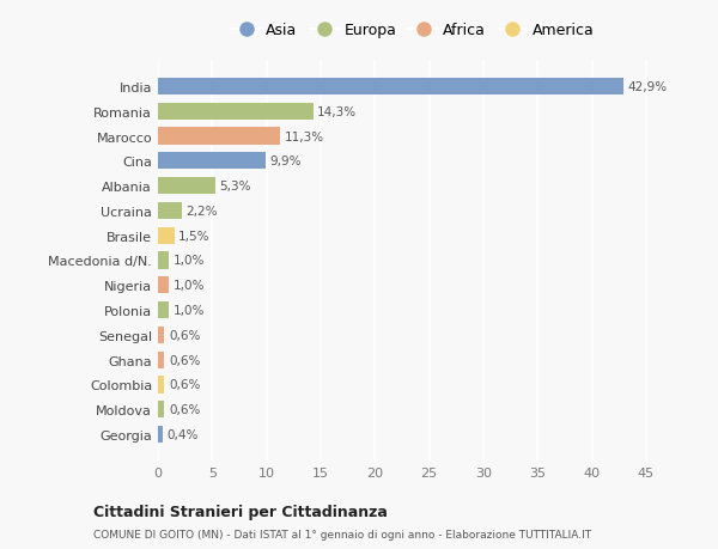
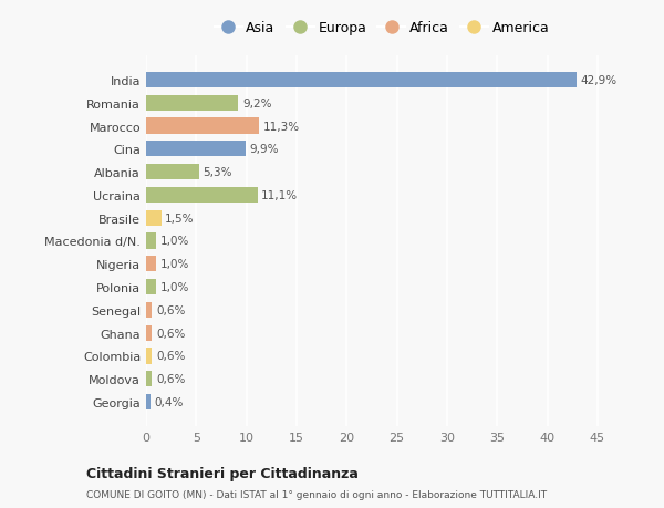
Romania: 14,3% -> 9,2%
Ucraina: 2,2% -> 11,1%
